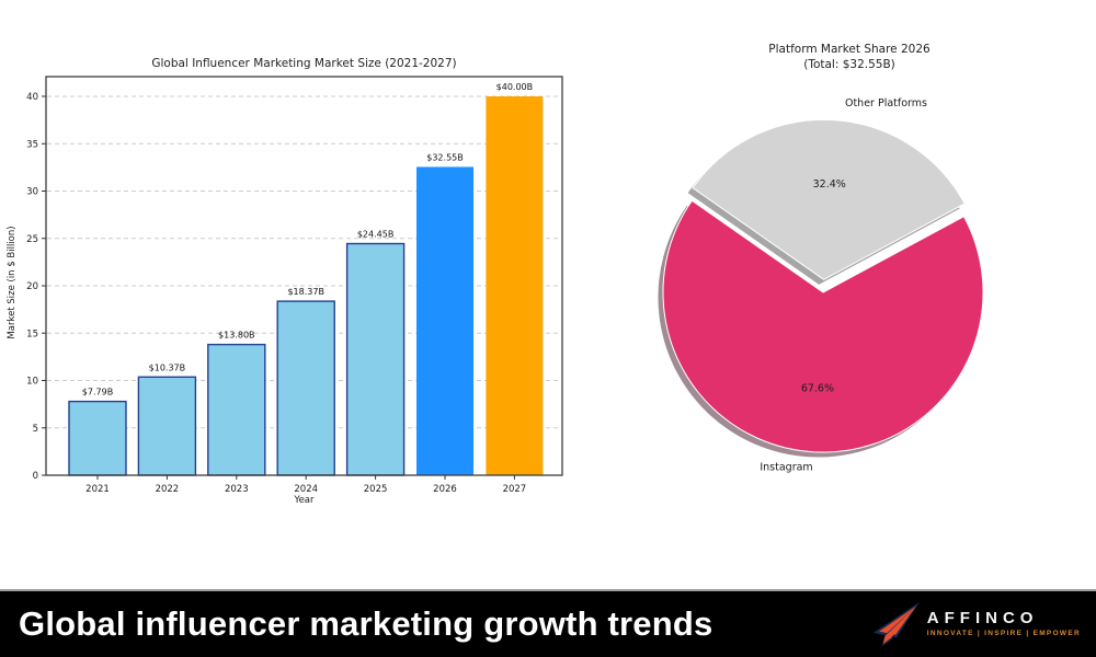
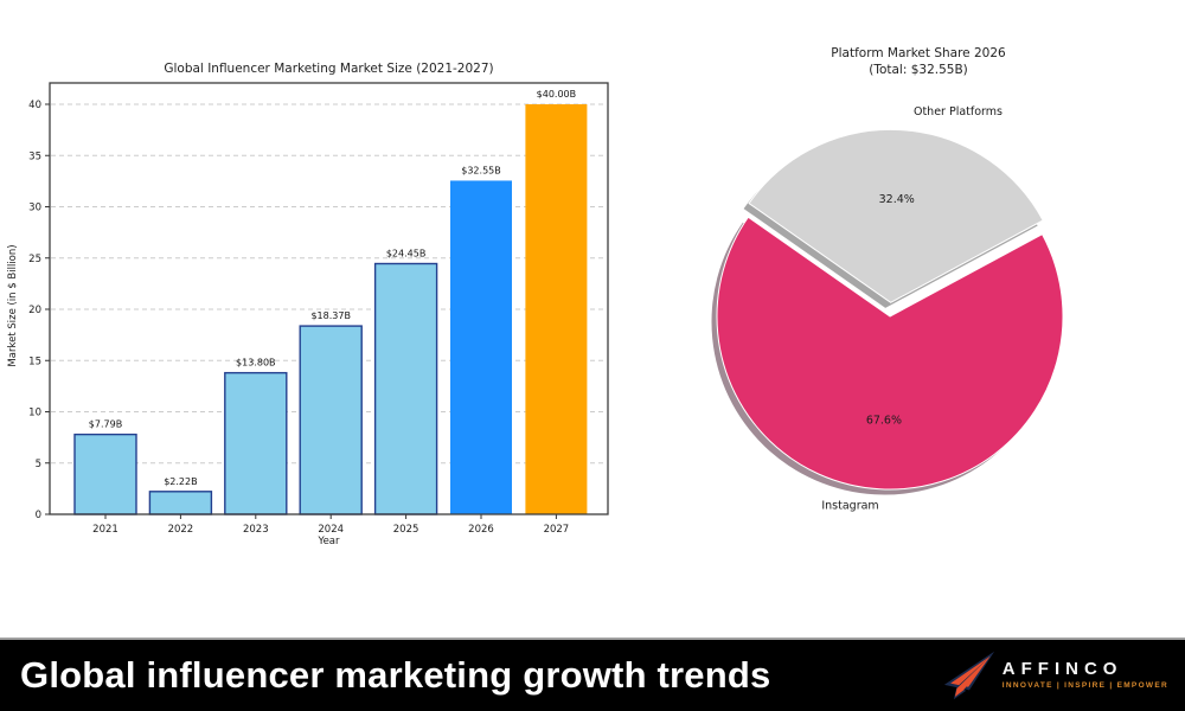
Global Influencer Marketing Market Size (2021-2027)/2022: $10.37B -> $2.22B
